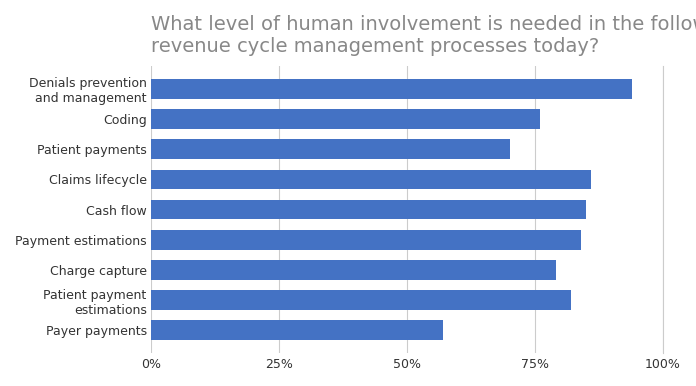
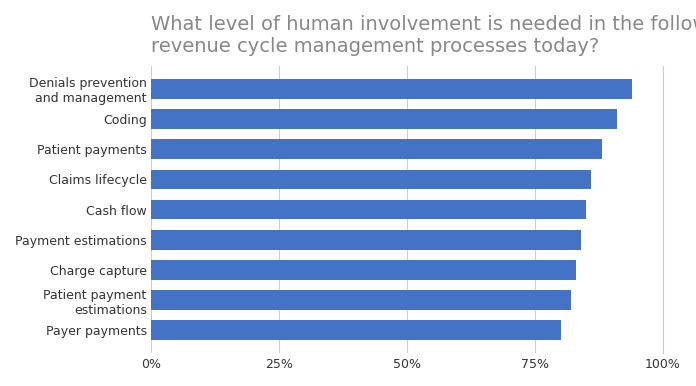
Coding: 76% -> 91%
Patient payments: 70% -> 88%
Charge capture: 79% -> 83%
Payer payments: 57% -> 80%
